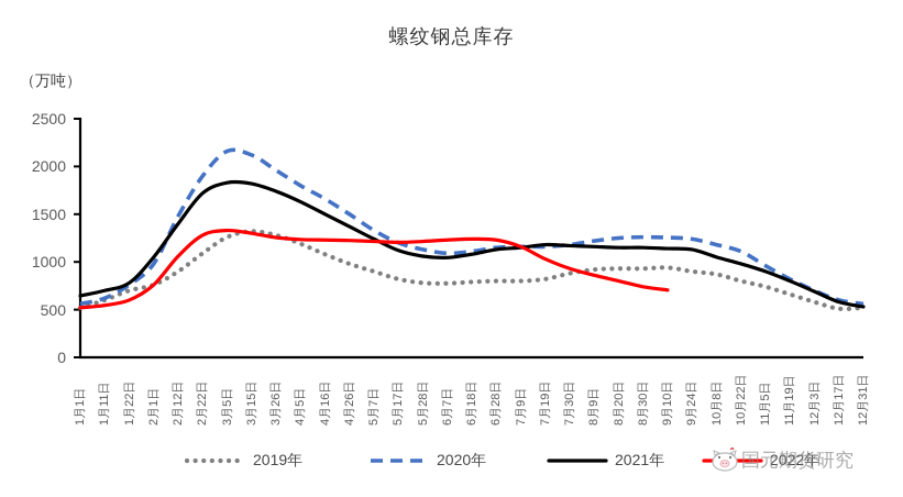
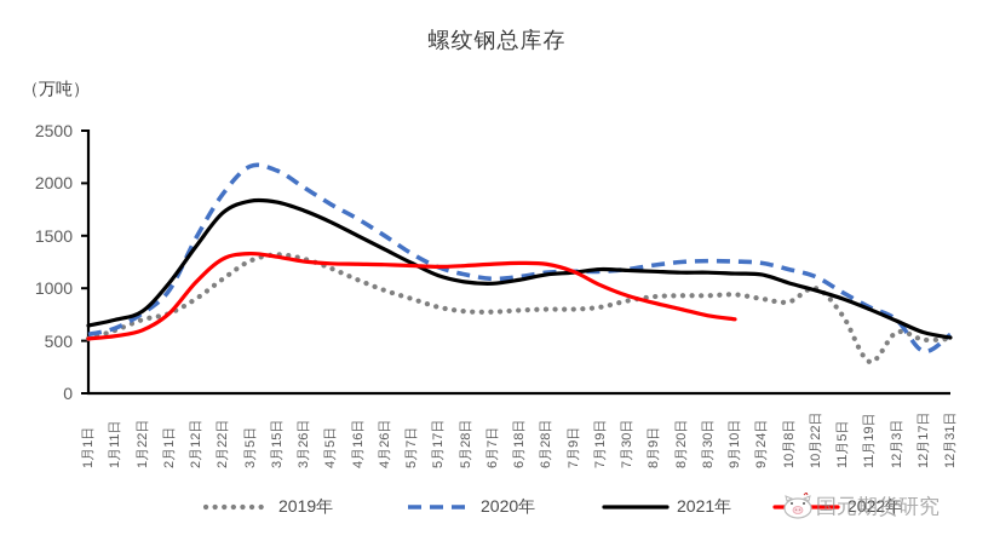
2019年/10月22日: 800 -> 1000
2019年/11月19日: 700 -> 300
2020年/12月17日: 600 -> 400
